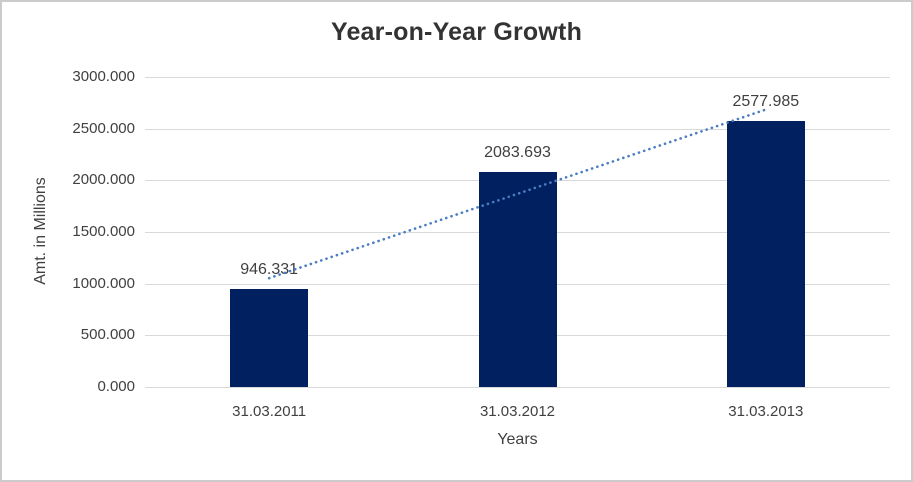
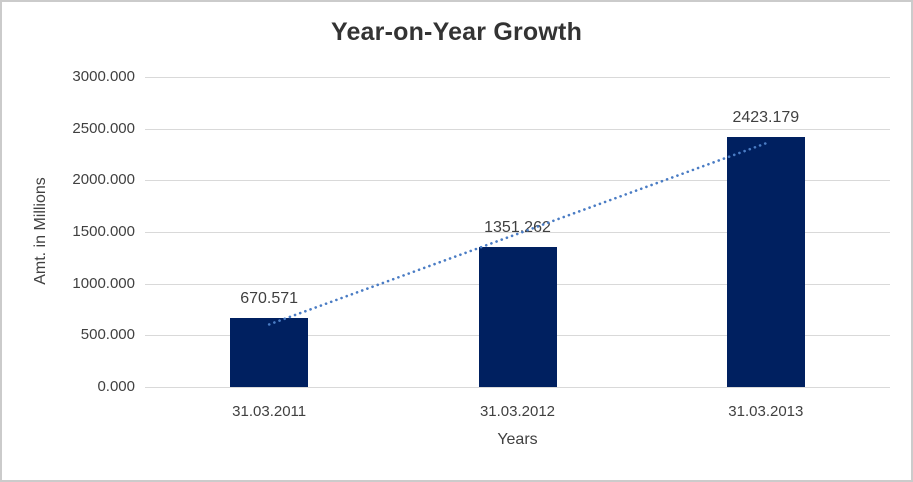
31.03.2011: 946.331 -> 670.571
31.03.2012: 2083.693 -> 1351.262
31.03.2013: 2577.985 -> 2423.179
